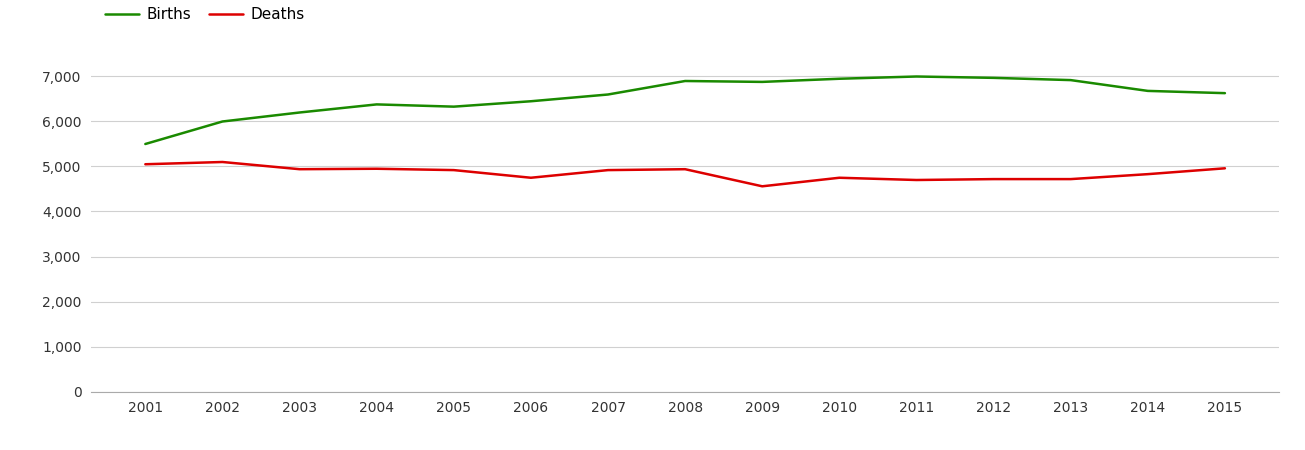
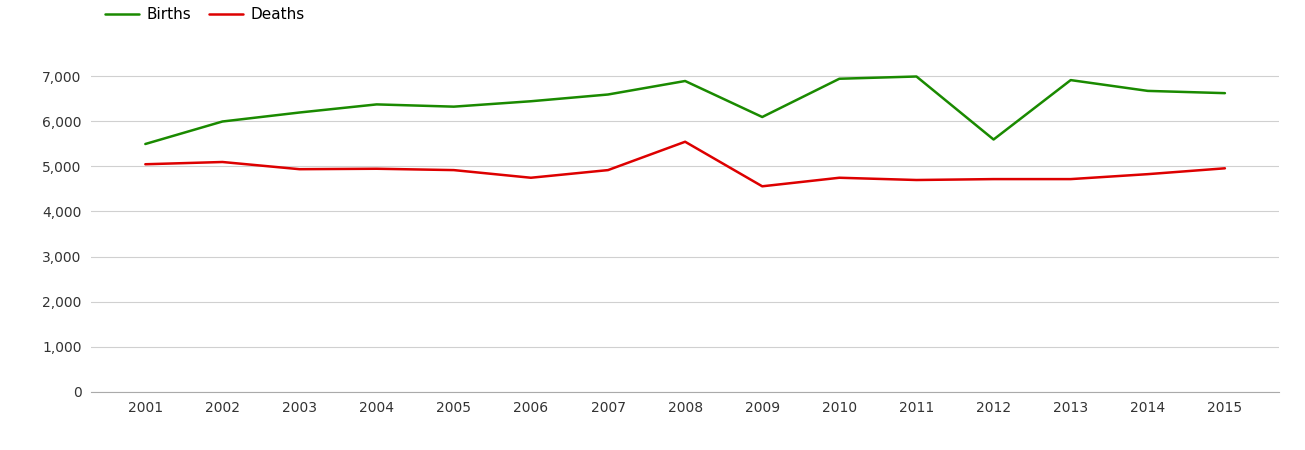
Deaths/2008: 4,940 -> 5,550
Births/2009: 6,880 -> 6,100
Births/2012: 6,970 -> 5,600
